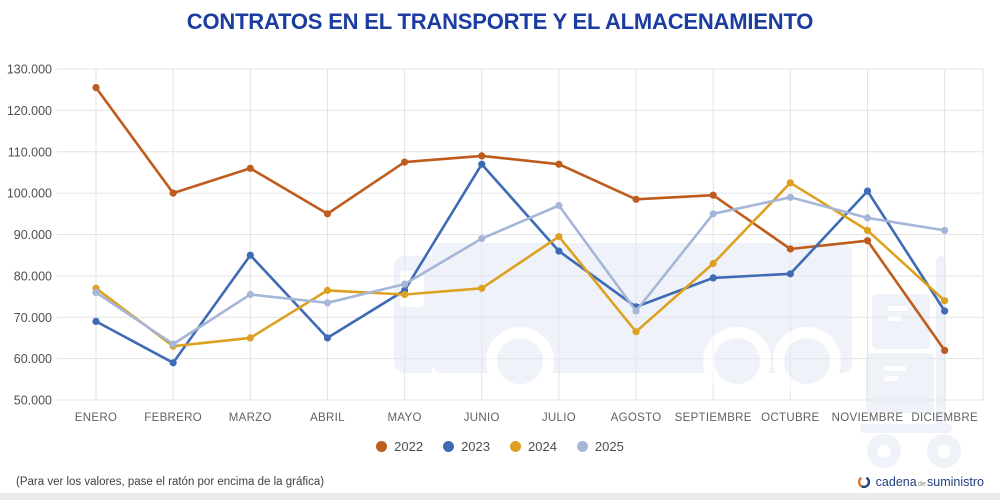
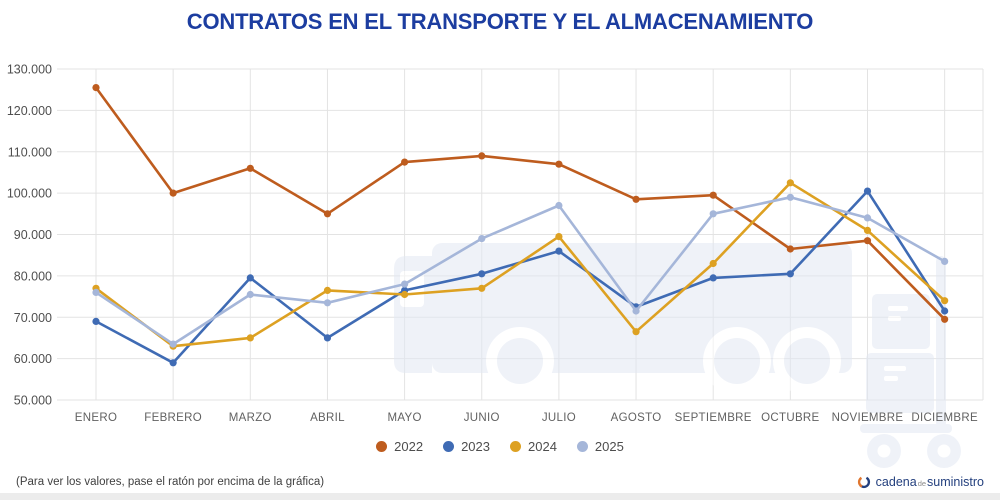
2023/MARZO: 85000 -> 80000
2023/JUNIO: 107000 -> 80000
2022/DICIEMBRE: 62000 -> 70000
2025/DICIEMBRE: 91000 -> 84000
